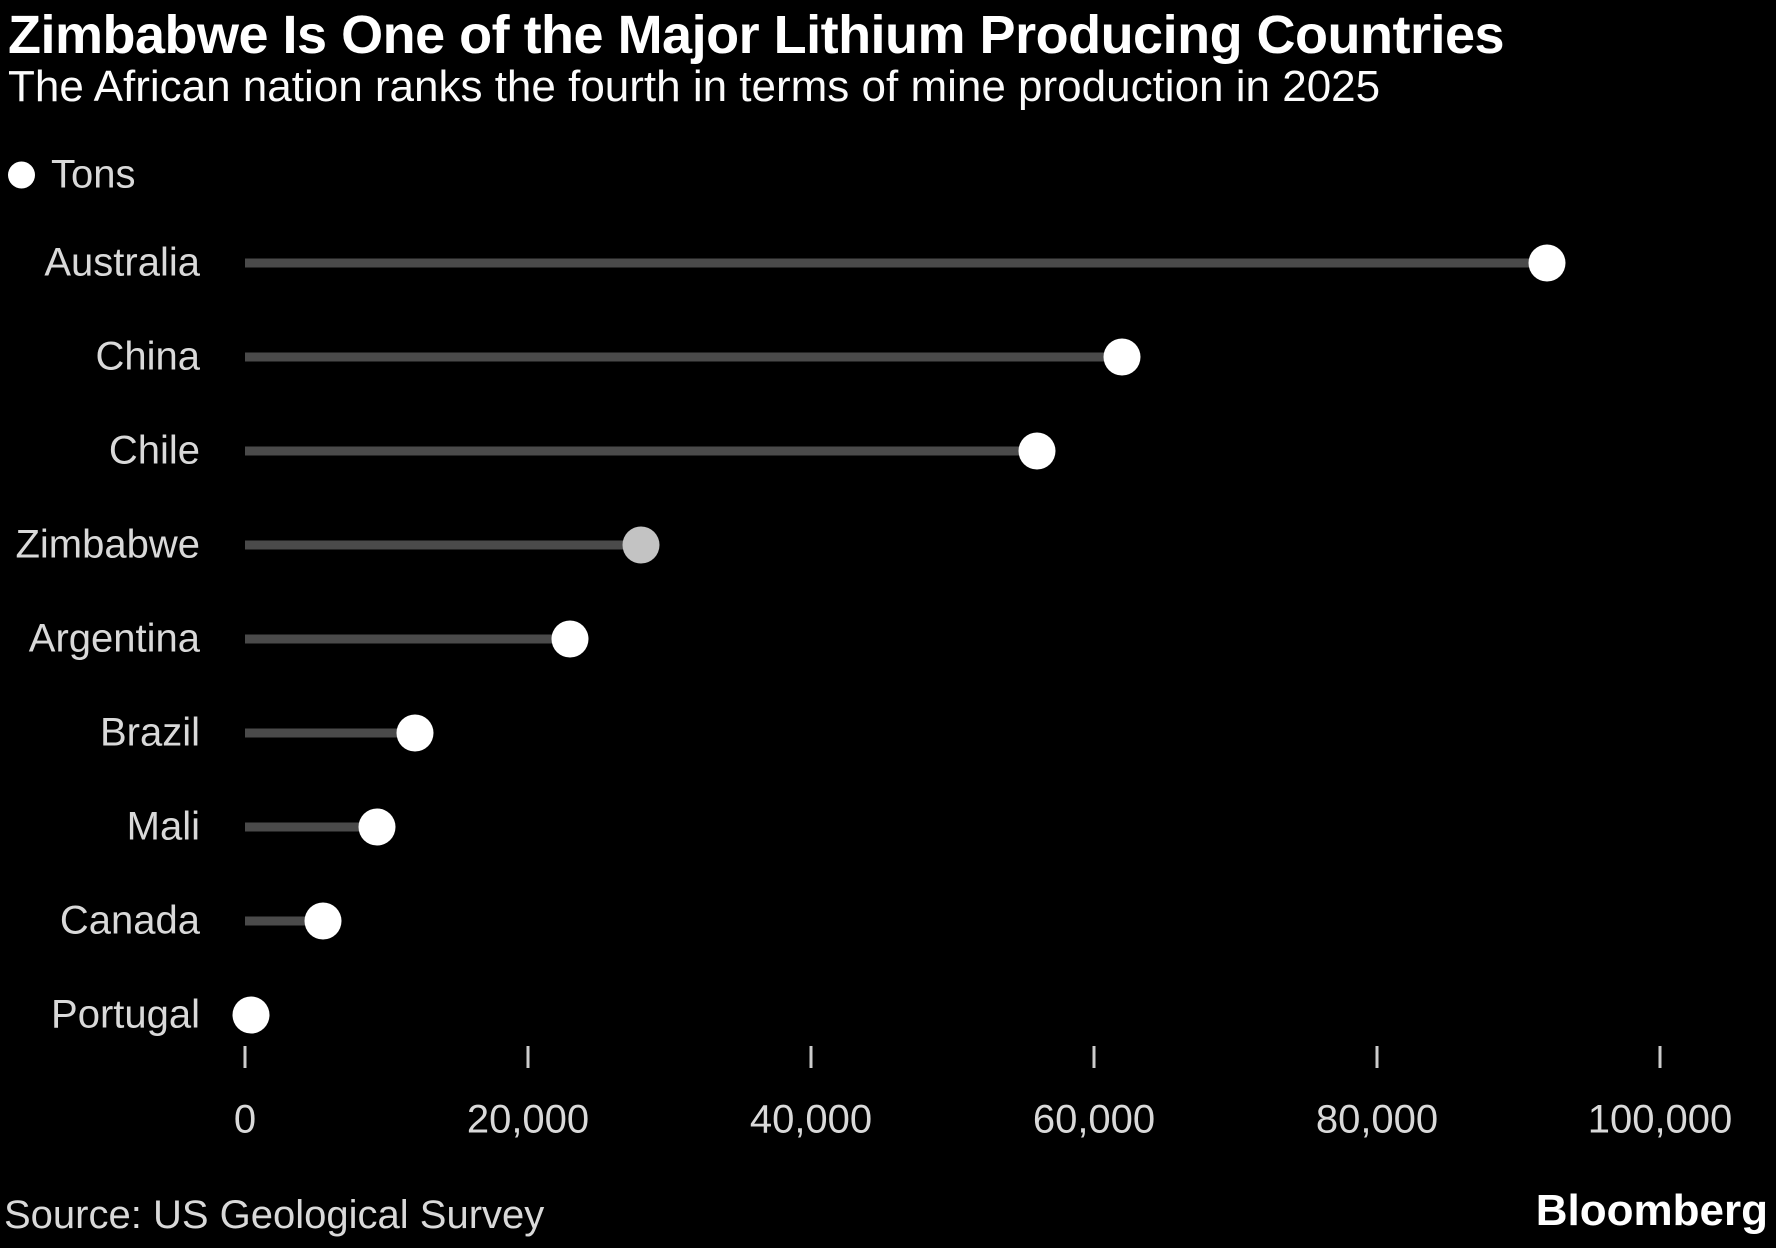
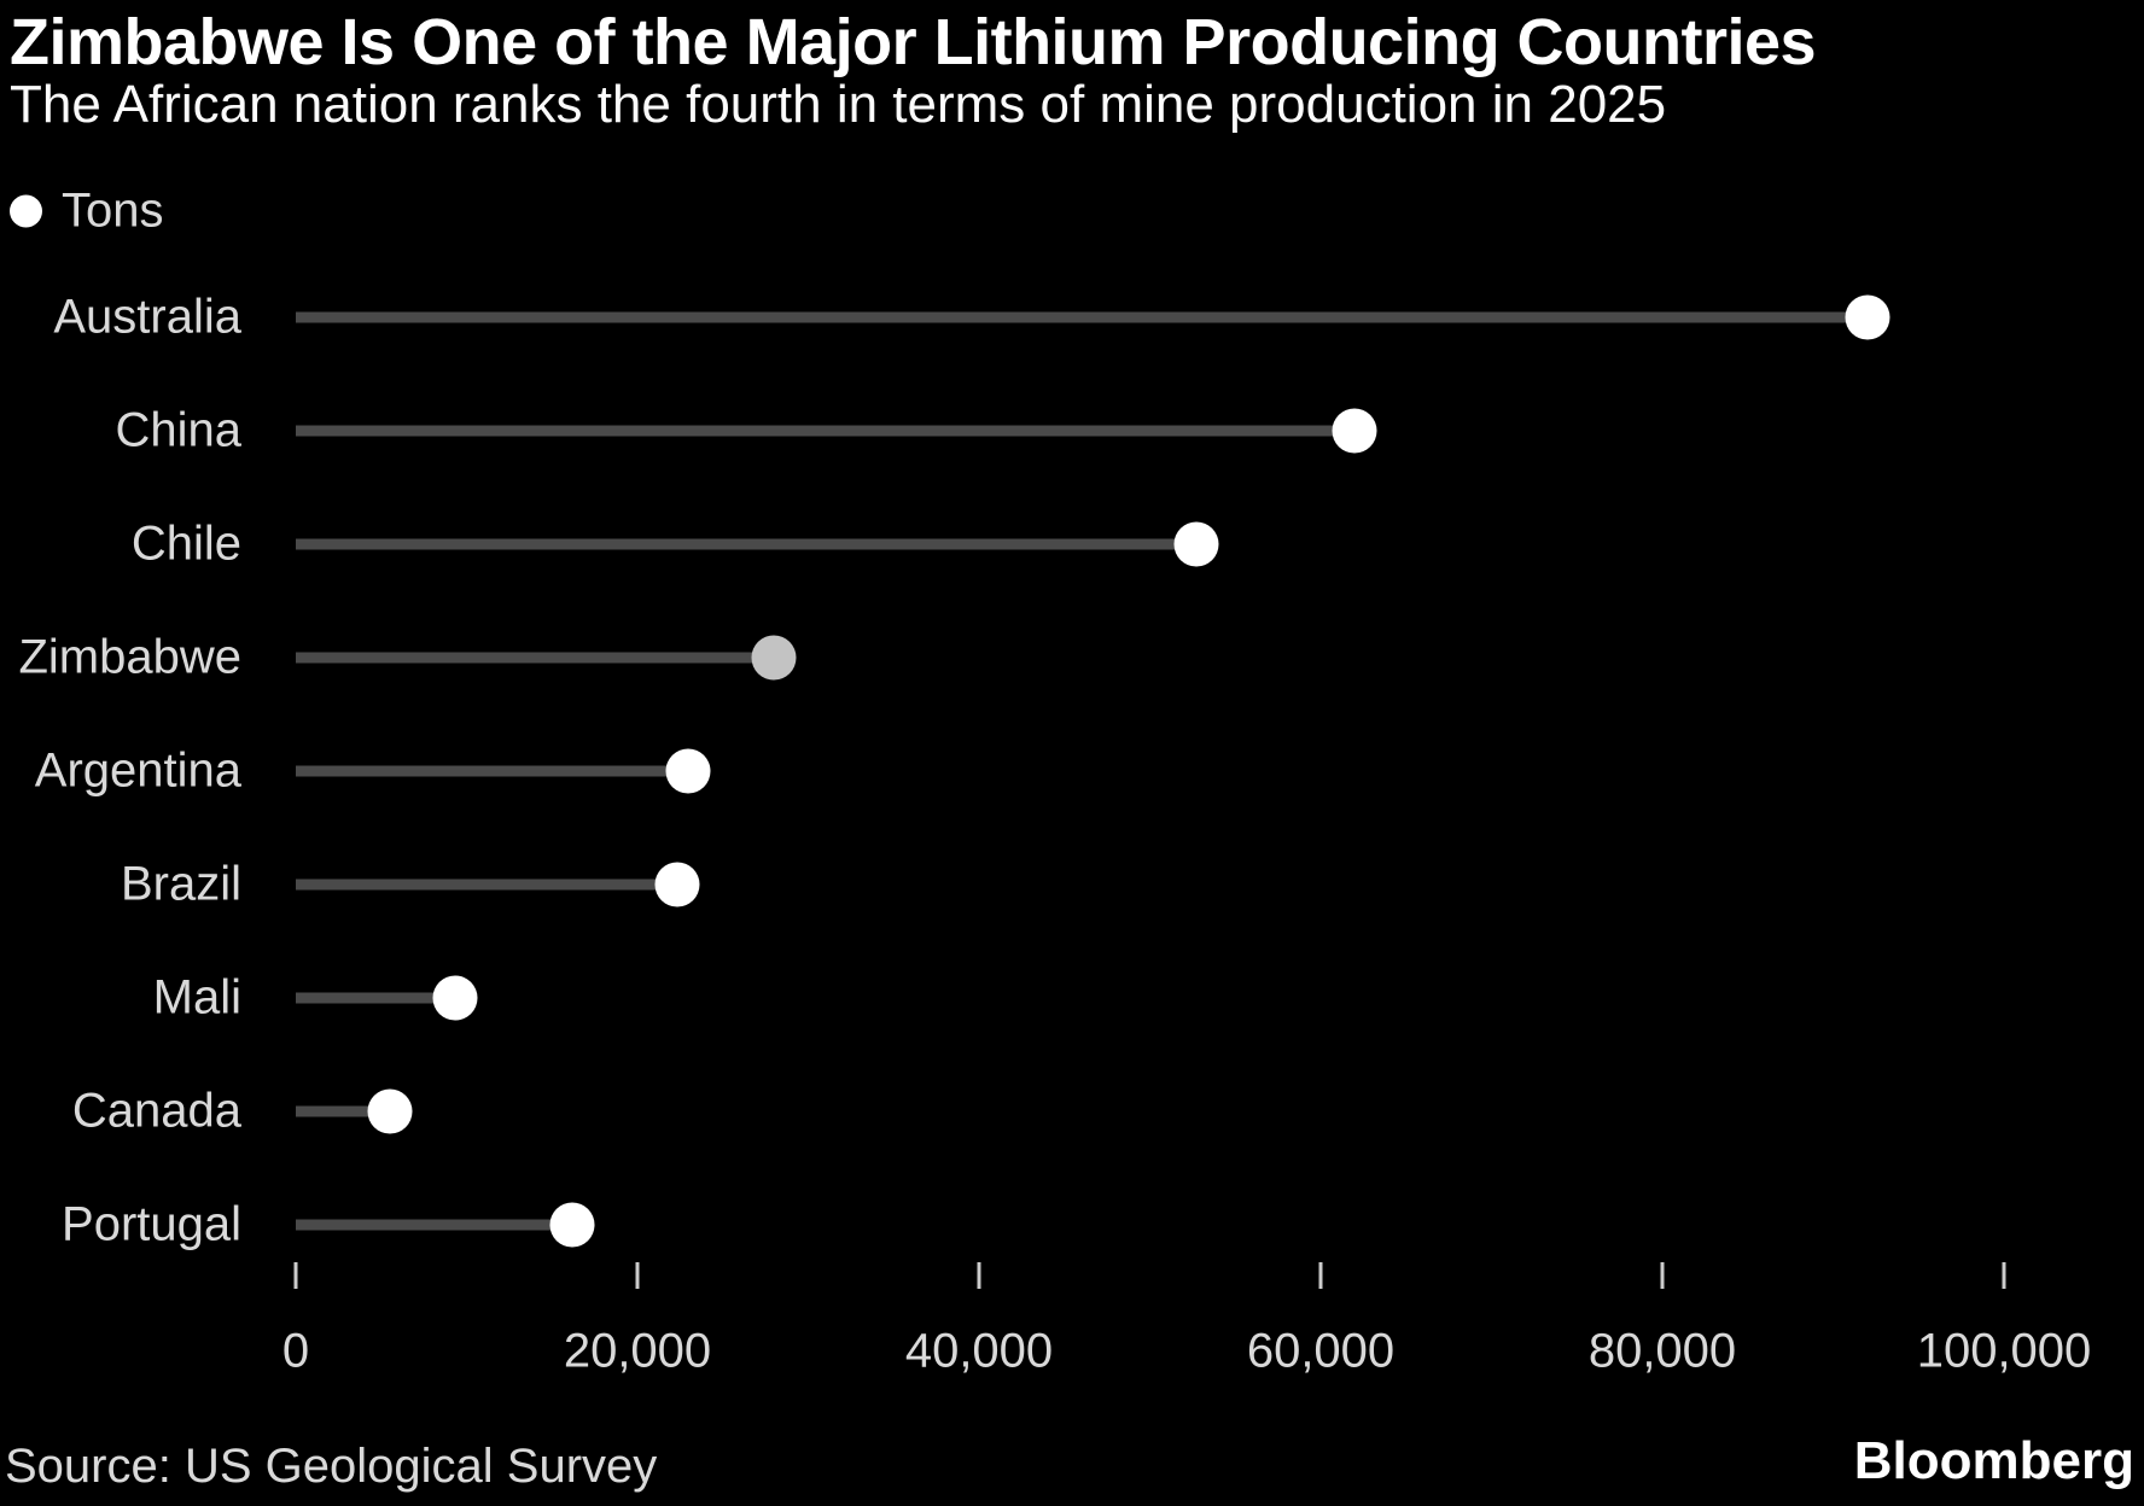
Chile: 56000 -> 52700
Brazil: 12000 -> 22300
Portugal: 400 -> 16200
